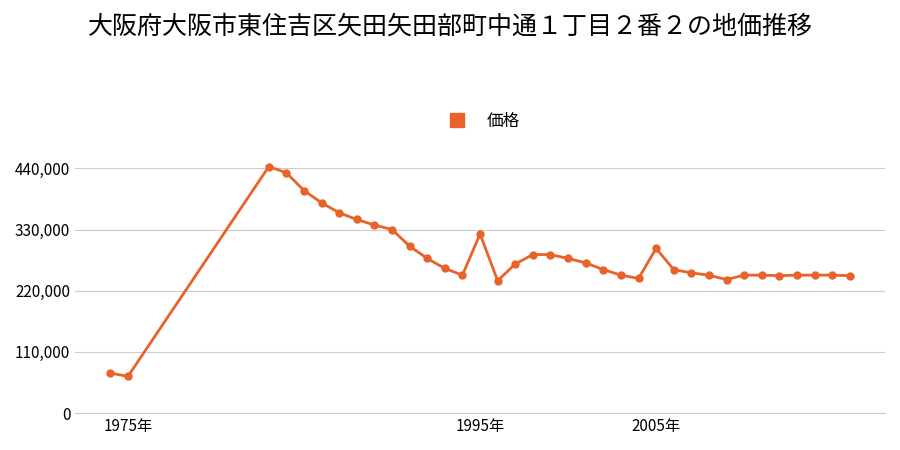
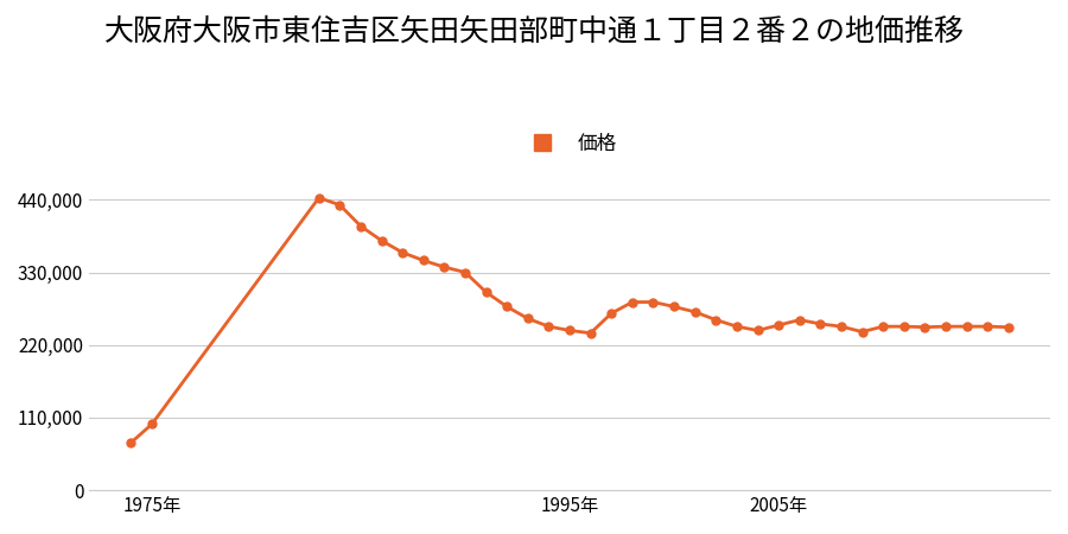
1975年: 66,000 -> 100,000
1995年: 322,000 -> 242,000
2005年: 296,000 -> 250,000
